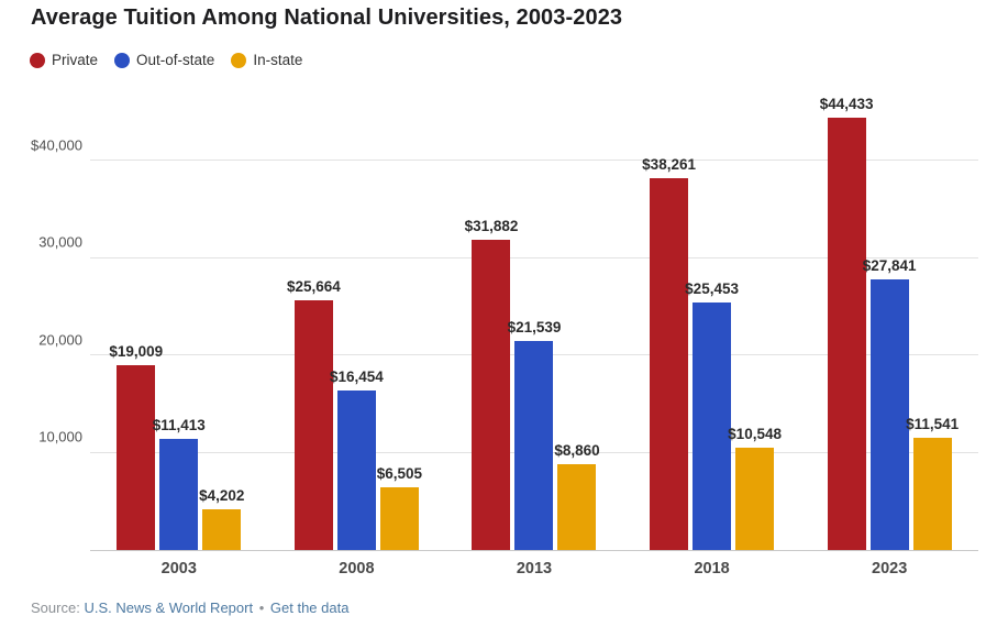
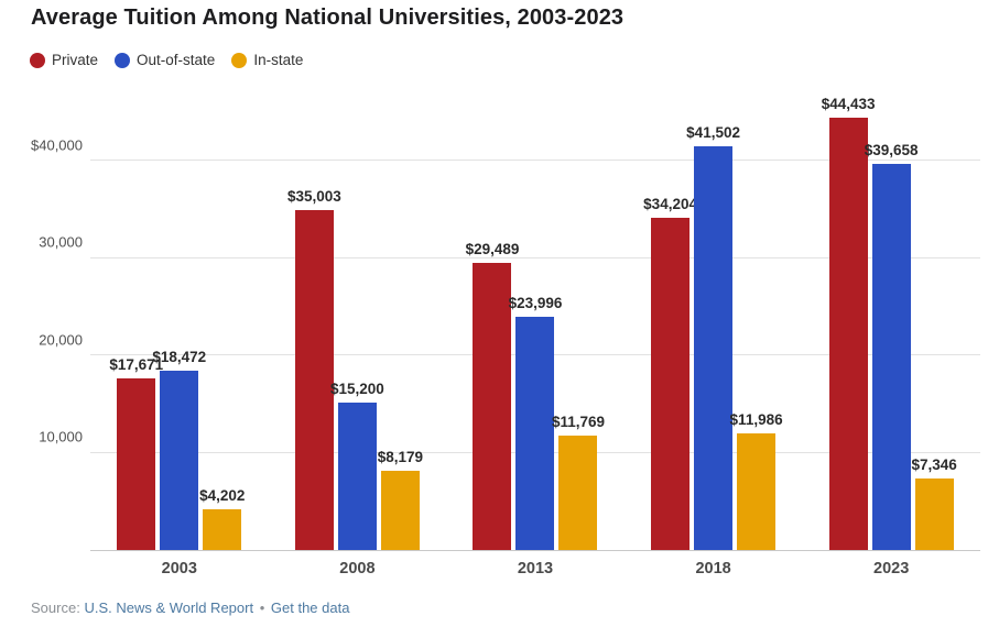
Private/2003: $19,009 -> $17,671
Out-of-state/2003: $11,413 -> $18,472
Private/2008: $25,664 -> $35,003
Out-of-state/2008: $16,454 -> $15,200
In-state/2008: $6,505 -> $8,179
Private/2013: $31,882 -> $29,489
Out-of-state/2013: $21,539 -> $23,996
In-state/2013: $8,860 -> $11,769
Private/2018: $38,261 -> $34,204
Out-of-state/2018: $25,453 -> $41,502
In-state/2018: $10,548 -> $11,986
Out-of-state/2023: $27,841 -> $39,658
In-state/2023: $11,541 -> $7,346
